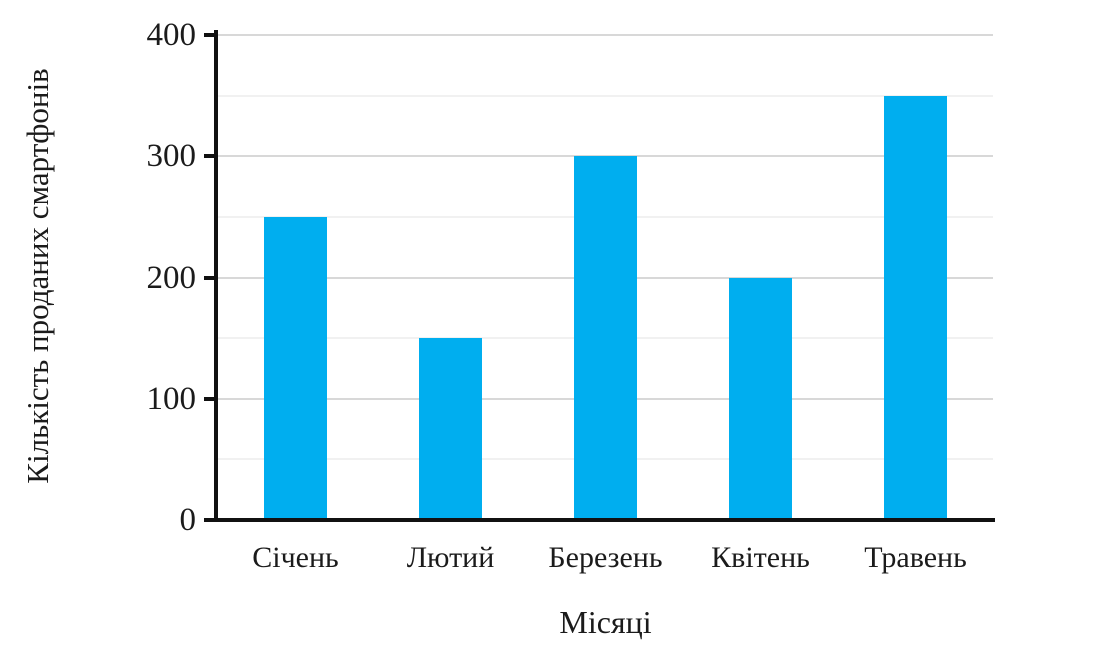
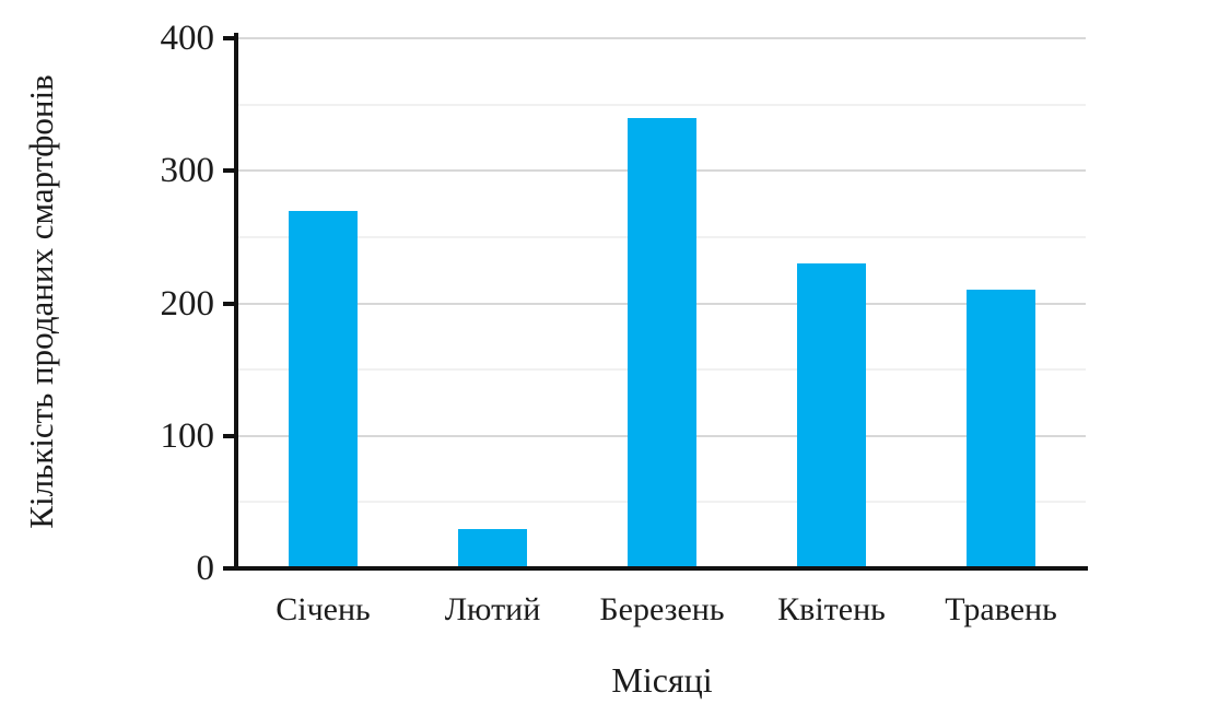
Січень: 250 -> 270
Лютий: 150 -> 30
Березень: 300 -> 340
Квітень: 200 -> 230
Травень: 350 -> 210
